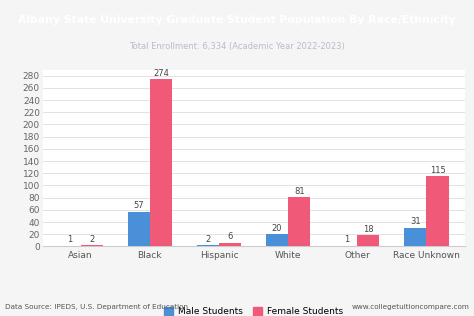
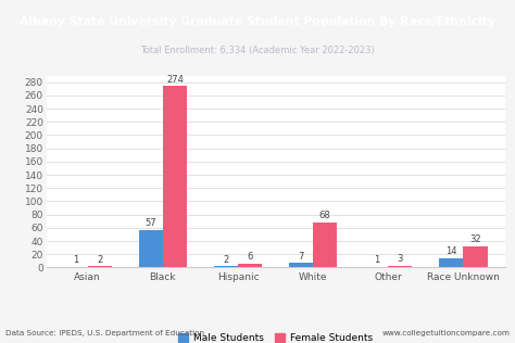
Male Students/White: 20 -> 7
Female Students/White: 81 -> 68
Female Students/Other: 18 -> 3
Male Students/Race Unknown: 31 -> 14
Female Students/Race Unknown: 115 -> 32
